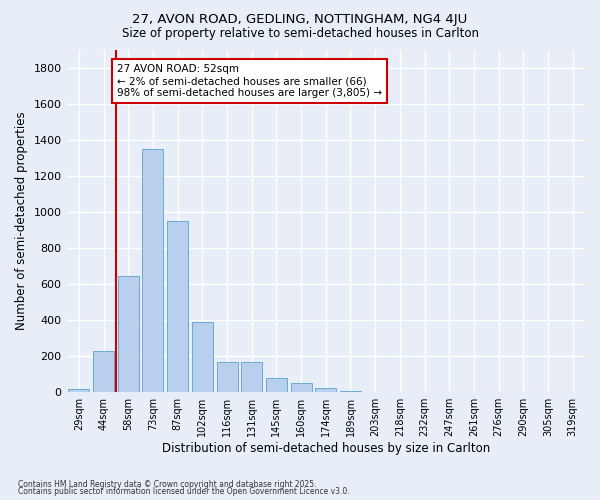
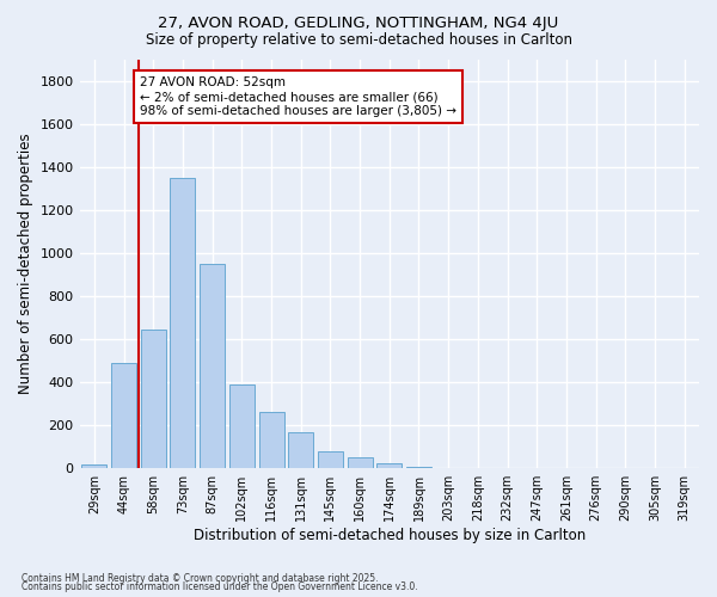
44sqm: 230 -> 490
116sqm: 160 -> 260
